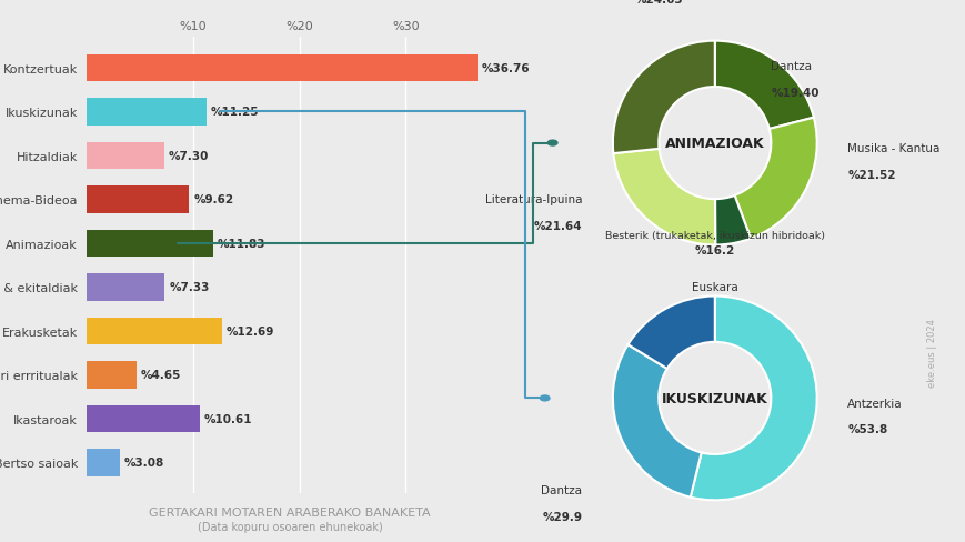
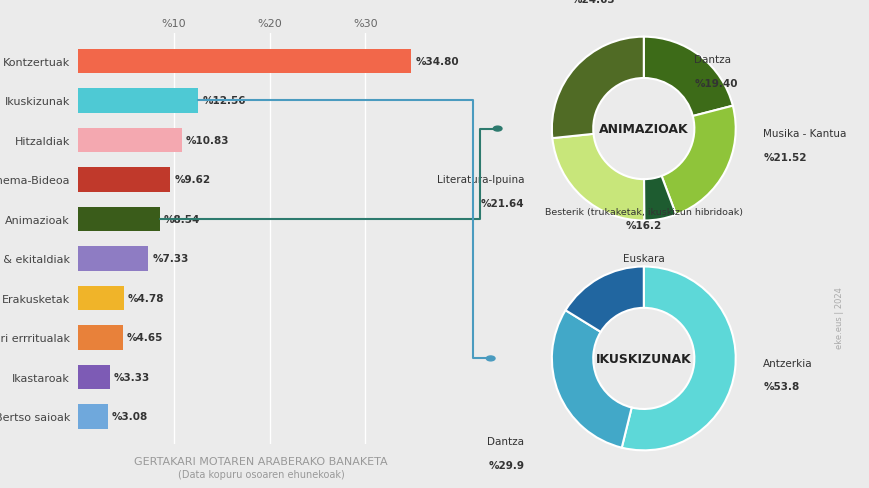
Kontzertuak: %36.76 -> %34.80
Ikuskizunak: %11.25 -> %12.56
Hitzaldiak: %7.30 -> %10.83
Animazioak: %11.83 -> %8.54
Erakusketak: %12.69 -> %4.78
Ikastaroak: %10.61 -> %3.33
